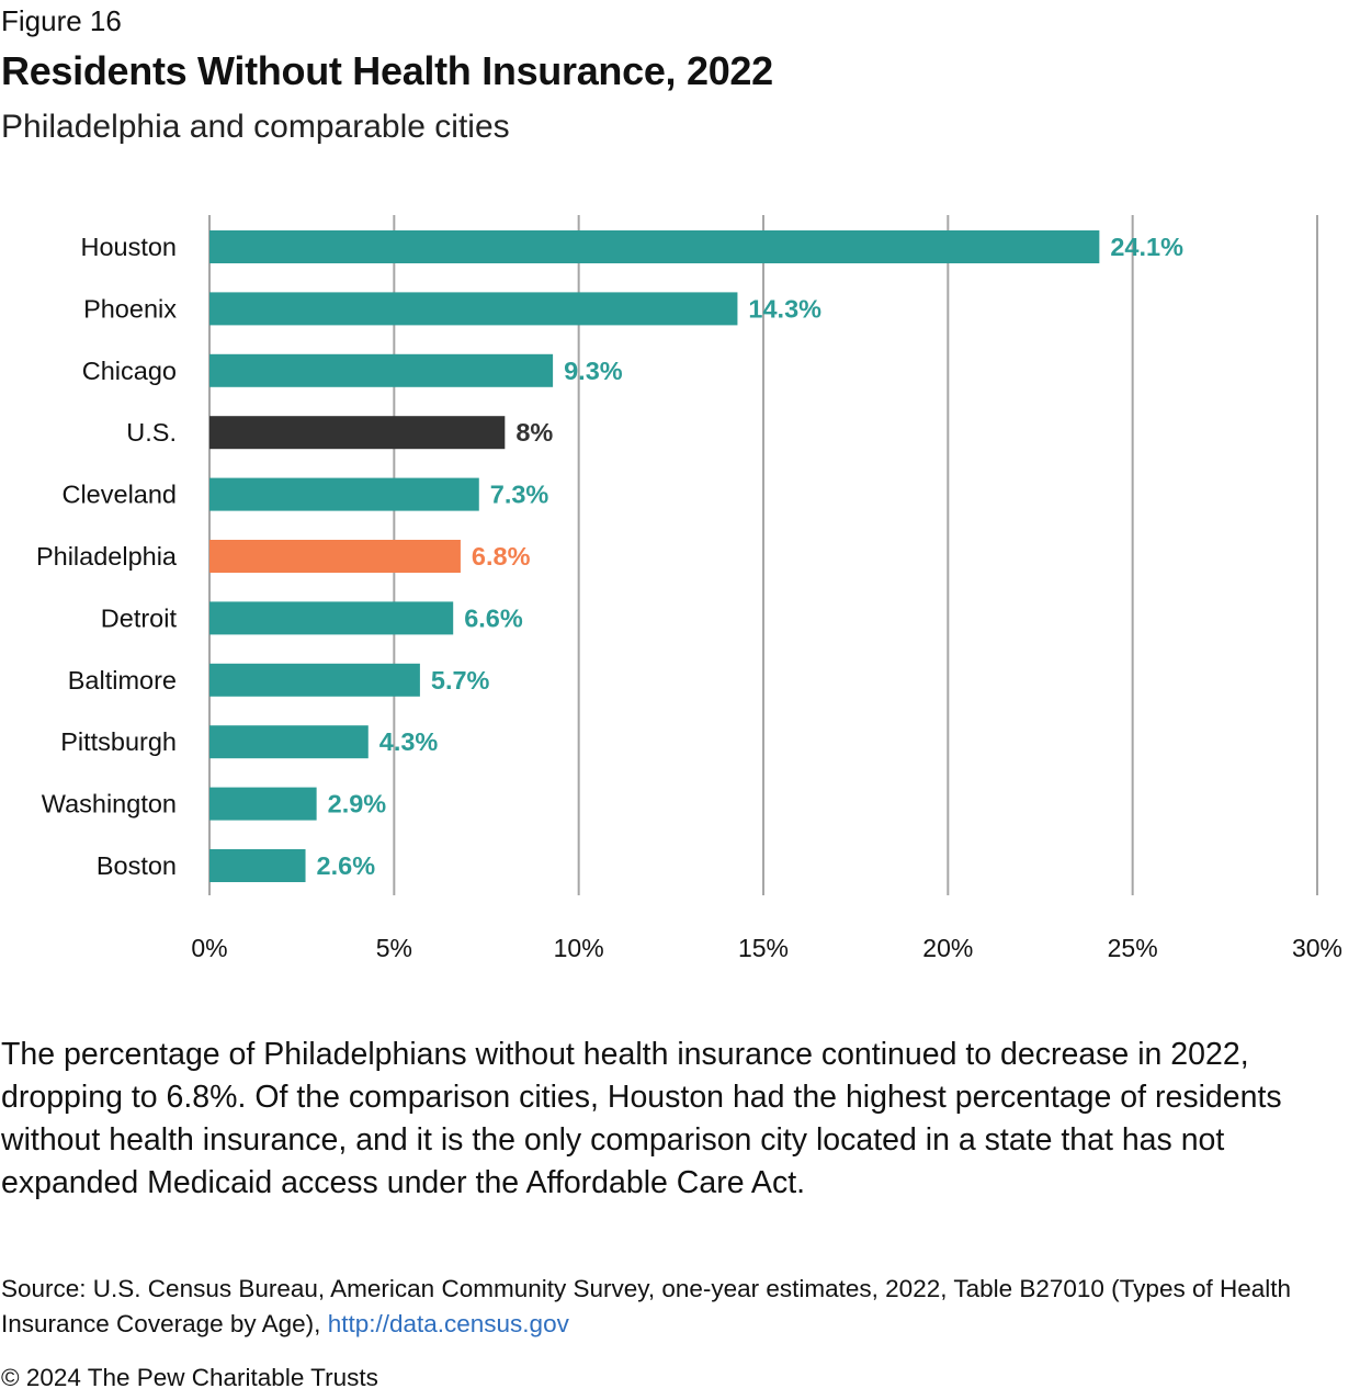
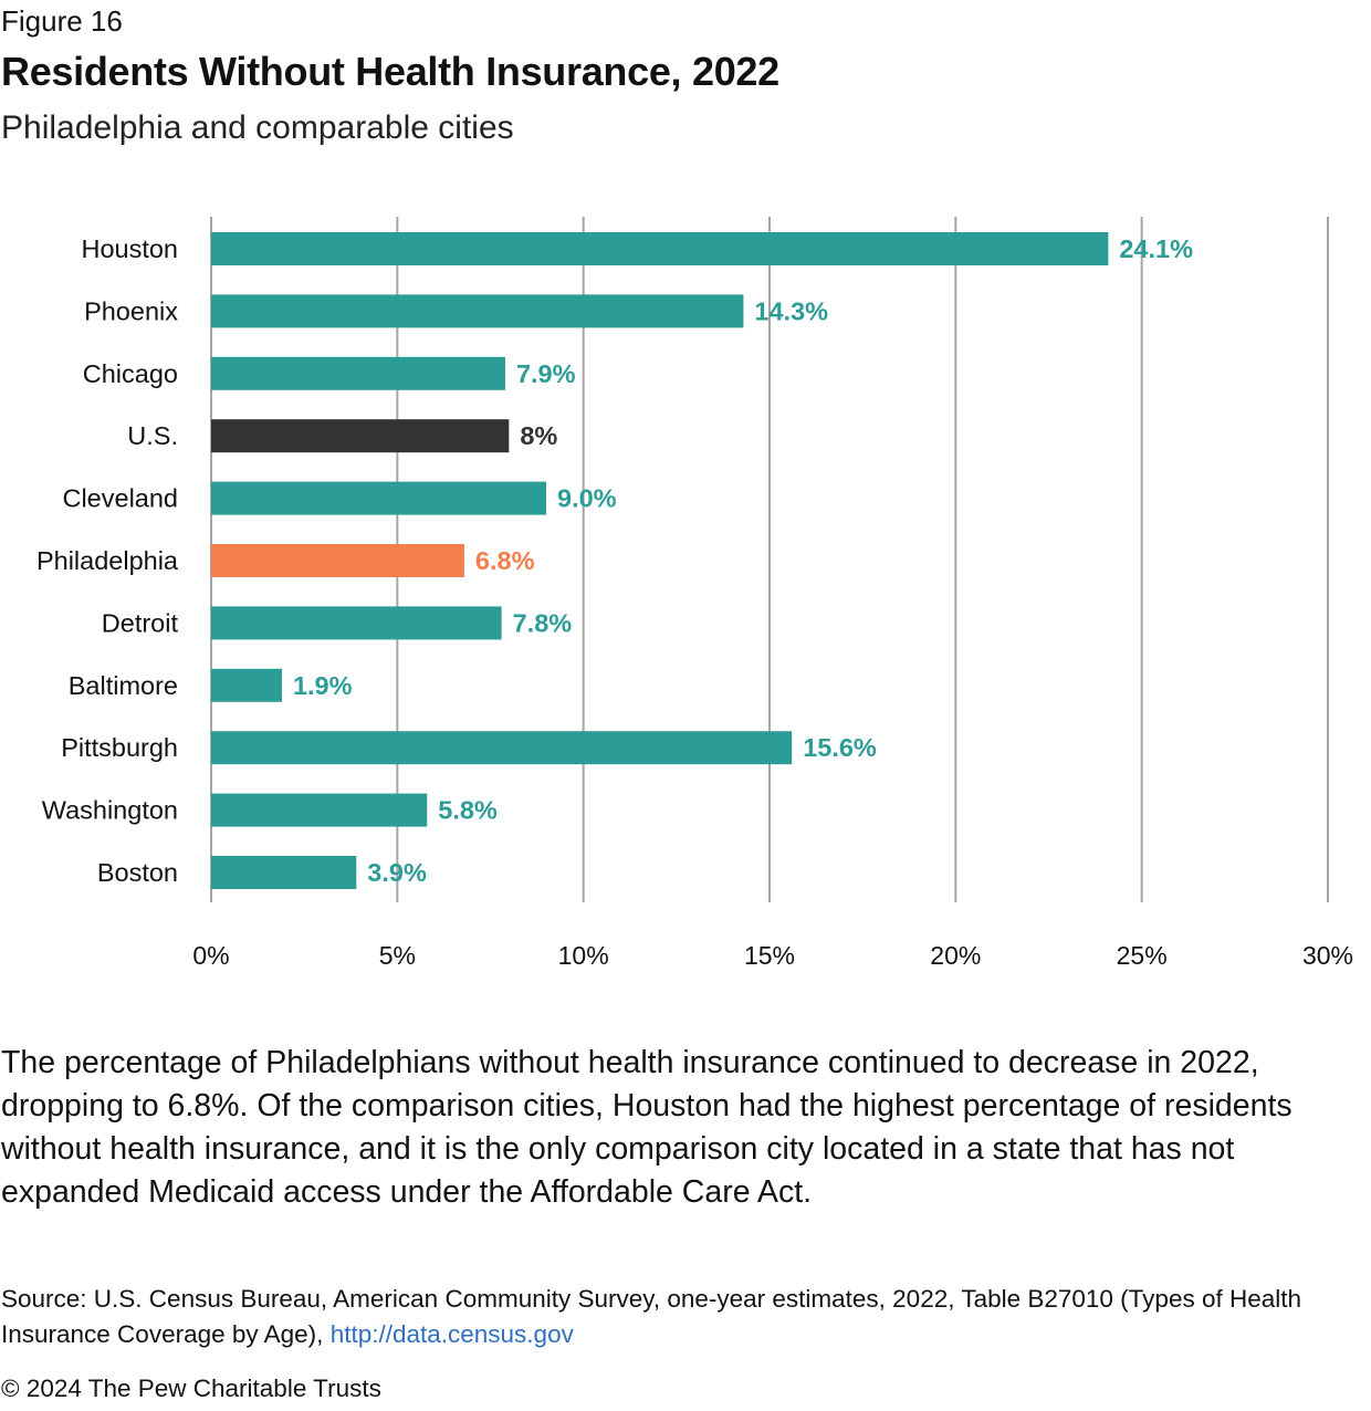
Chicago: 9.3% -> 7.9%
Cleveland: 7.3% -> 9.0%
Detroit: 6.6% -> 7.8%
Baltimore: 5.7% -> 1.9%
Pittsburgh: 4.3% -> 15.6%
Washington: 2.9% -> 5.8%
Boston: 2.6% -> 3.9%
